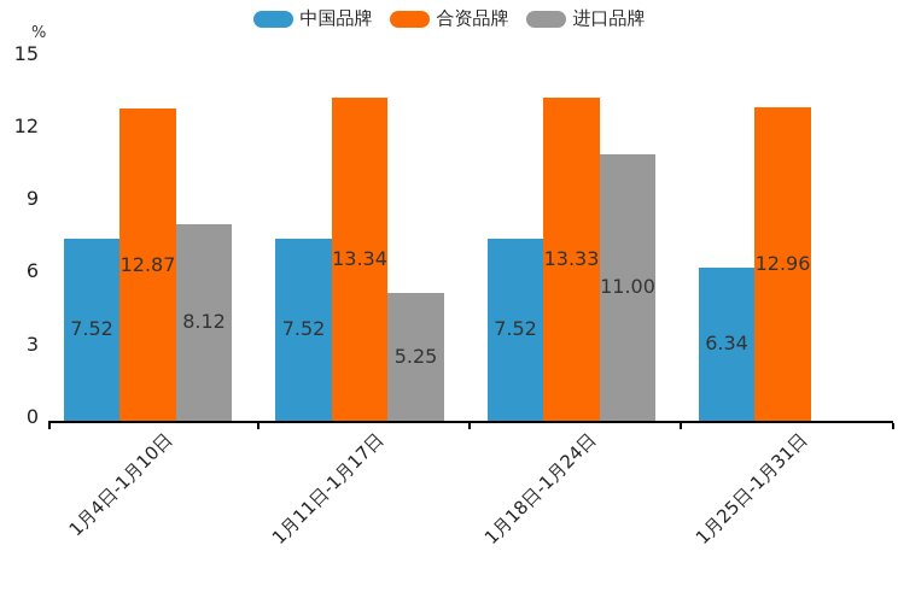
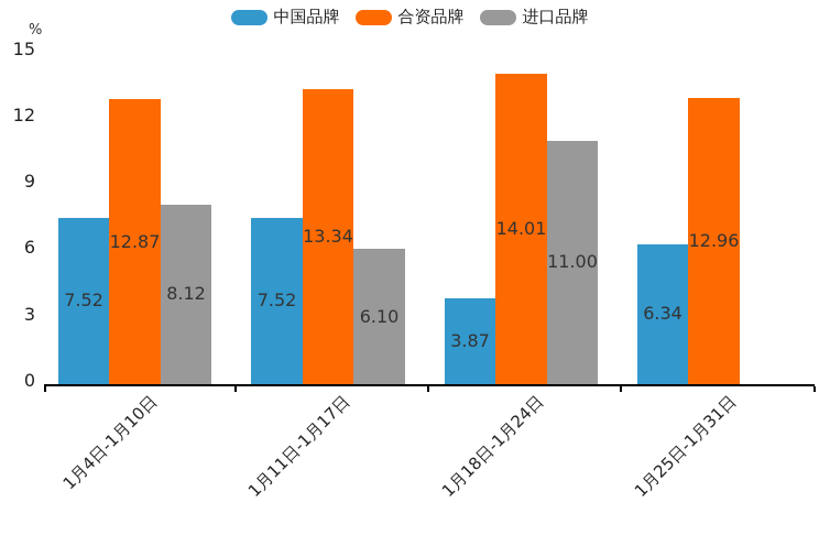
进口品牌/1月11日-1月17日: 5.25 -> 6.10
中国品牌/1月18日-1月24日: 7.52 -> 3.87
合资品牌/1月18日-1月24日: 13.33 -> 14.01
